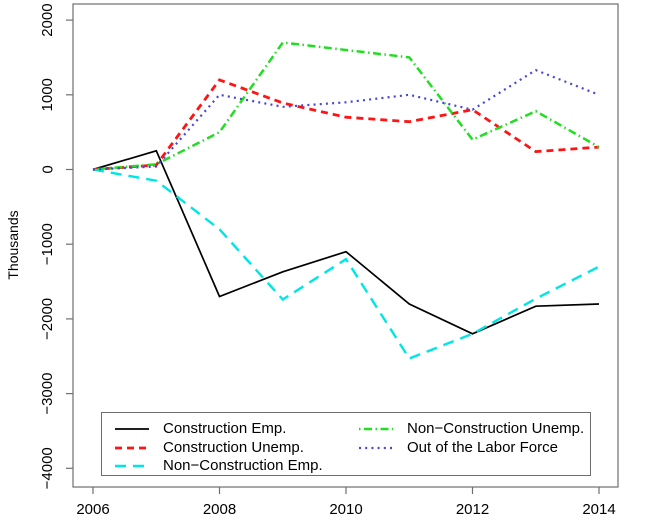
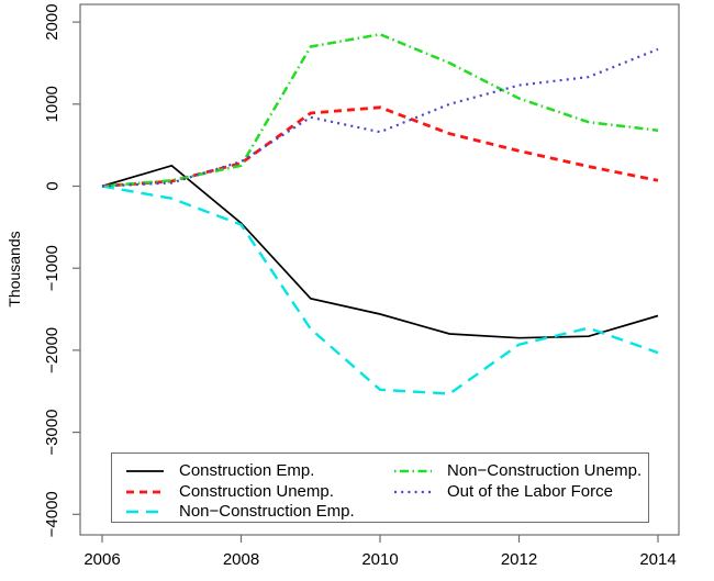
Construction Emp./2008: -1700 -> -400
Construction Unemp./2008: 1200 -> 300
Non−Construction Emp./2008: -800 -> -500
Non−Construction Unemp./2008: 500 -> 200
Out of the Labor Force/2008: 1000 -> 300
Construction Emp./2010: -1100 -> -1600
Construction Unemp./2010: 700 -> 1000
Non−Construction Emp./2010: -1200 -> -2500
Non−Construction Unemp./2010: 1600 -> 1800
Out of the Labor Force/2010: 900 -> 700
Construction Emp./2012: -2200 -> -1800
Construction Unemp./2012: 800 -> 400
Non−Construction Emp./2012: -2200 -> -1900
Non−Construction Unemp./2012: 400 -> 1100
Out of the Labor Force/2012: 800 -> 1200
Construction Emp./2014: -1800 -> -1600
Construction Unemp./2014: 300 -> 100
Non−Construction Emp./2014: -1300 -> -2000
Non−Construction Unemp./2014: 300 -> 700
Out of the Labor Force/2014: 1000 -> 1700
